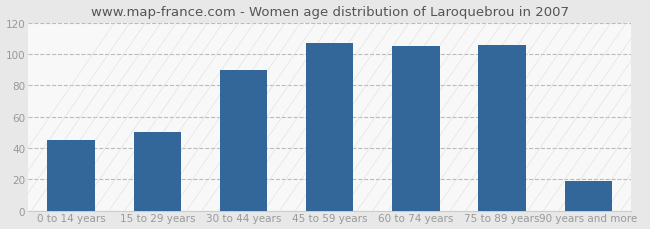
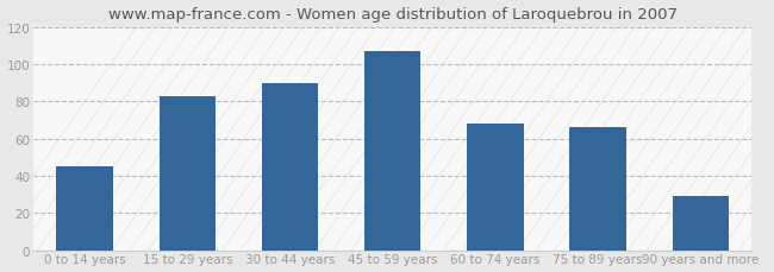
15 to 29 years: 50 -> 83
60 to 74 years: 105 -> 68
75 to 89 years: 106 -> 66
90 years and more: 19 -> 29
